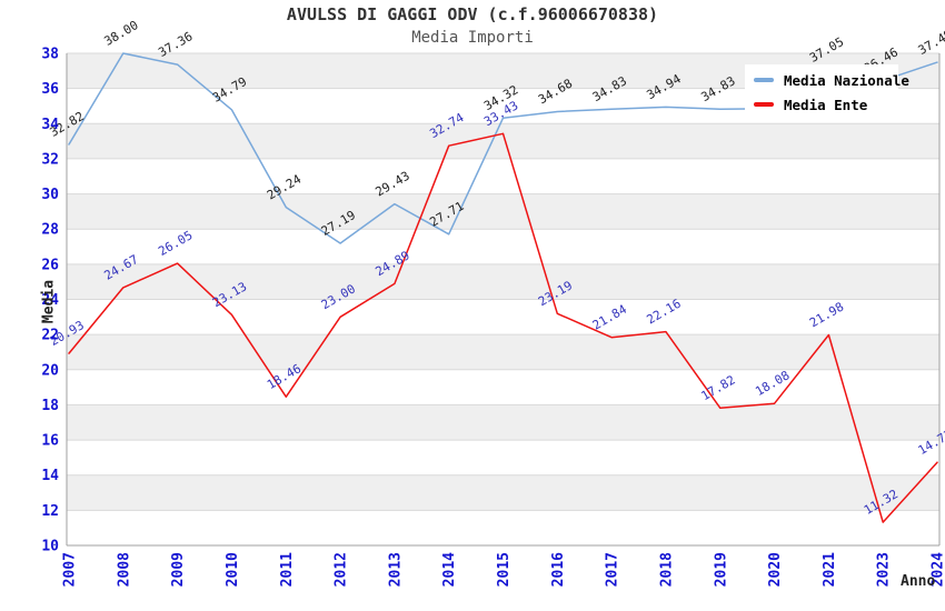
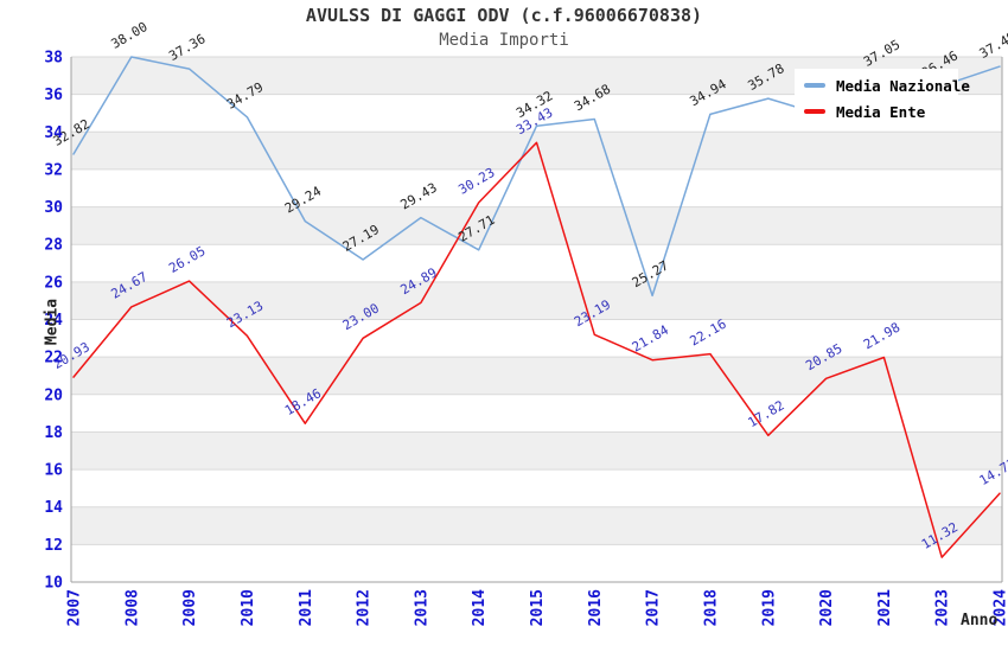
Media Ente/2014: 32.74 -> 30.23
Media Nazionale/2017: 34.83 -> 25.27
Media Nazionale/2019: 34.83 -> 35.78
Media Ente/2020: 18.08 -> 20.85
